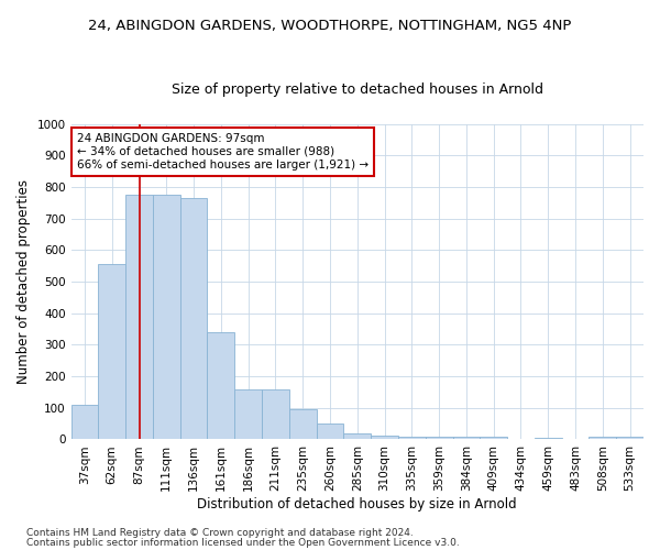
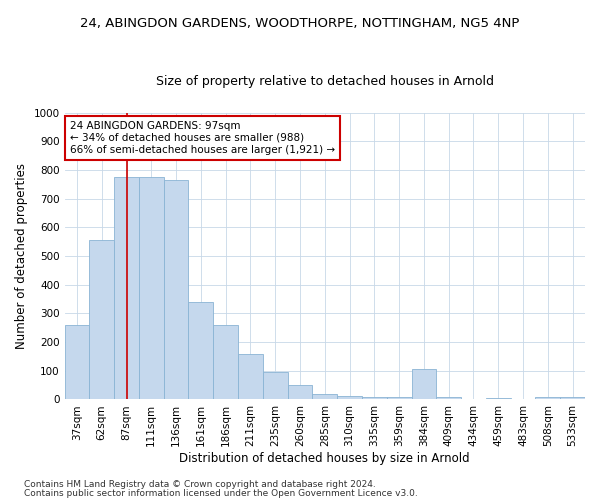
37sqm: 110 -> 260
186sqm: 160 -> 260
384sqm: 8 -> 105
